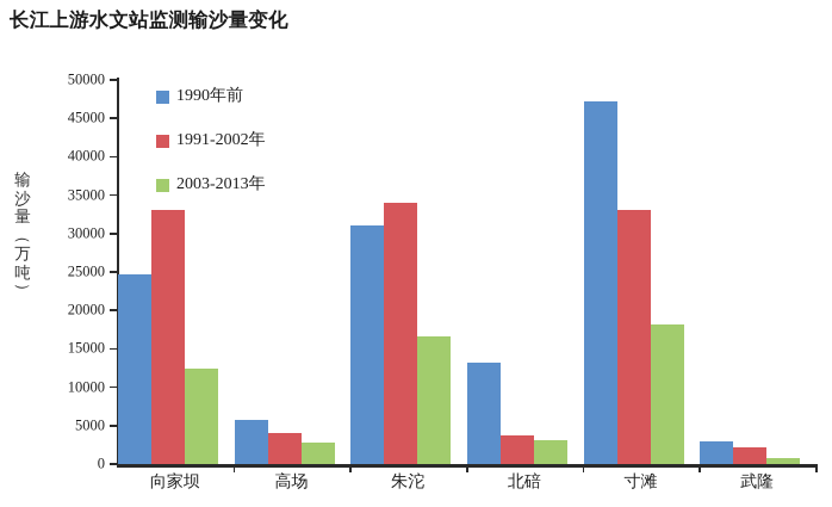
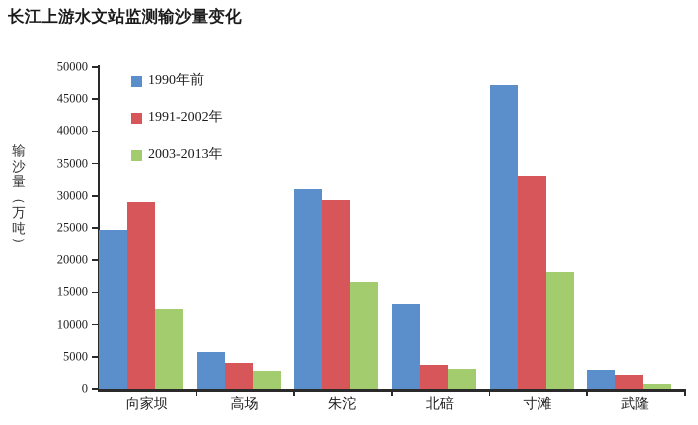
1991-2002年/向家坝: 33000 -> 29000
1991-2002年/朱沱: 34000 -> 29000
